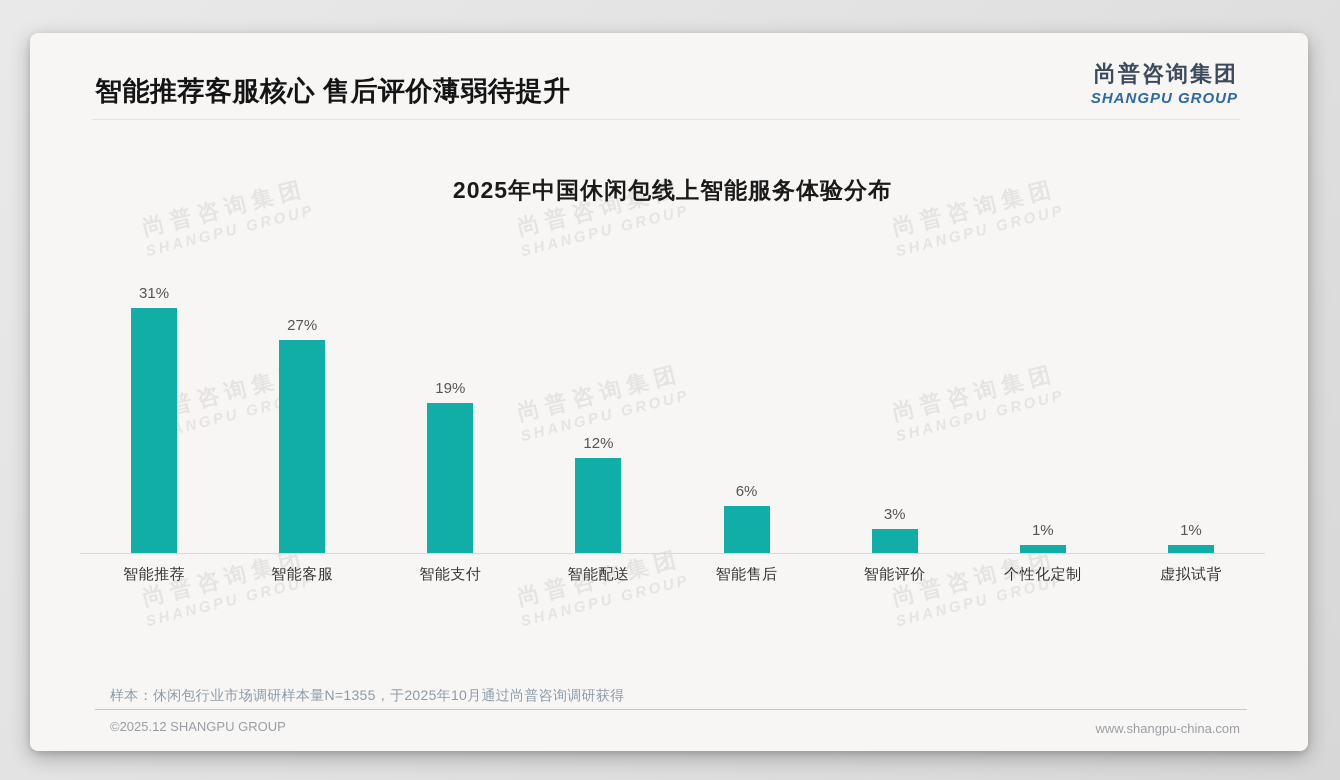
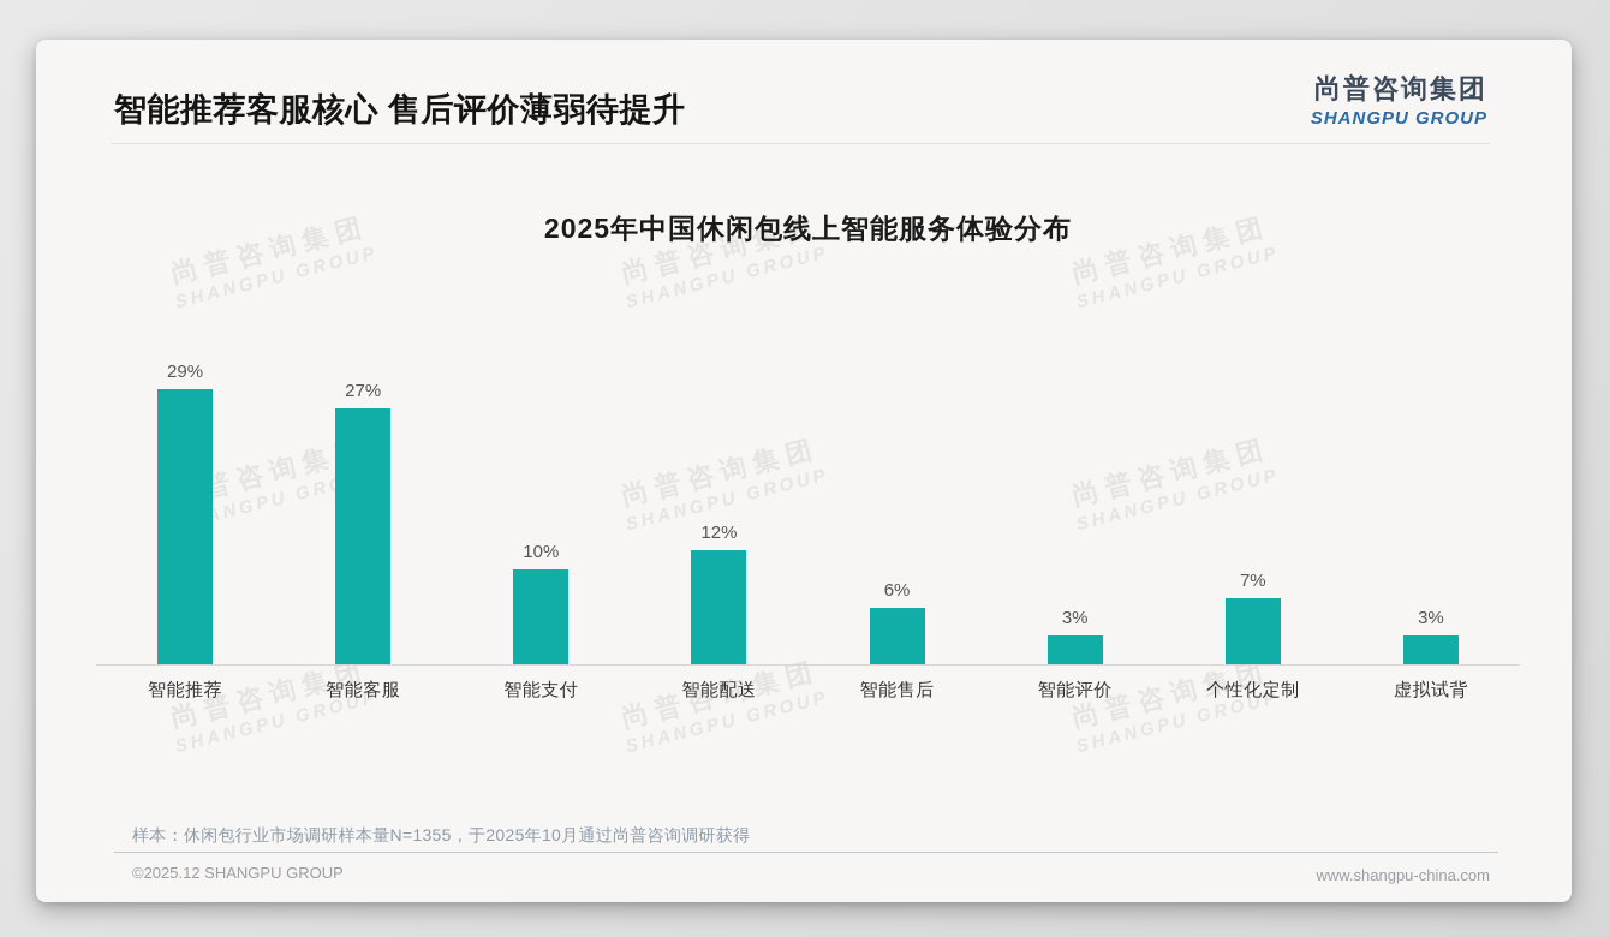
智能推荐: 31% -> 29%
智能支付: 19% -> 10%
个性化定制: 1% -> 7%
虚拟试背: 1% -> 3%
